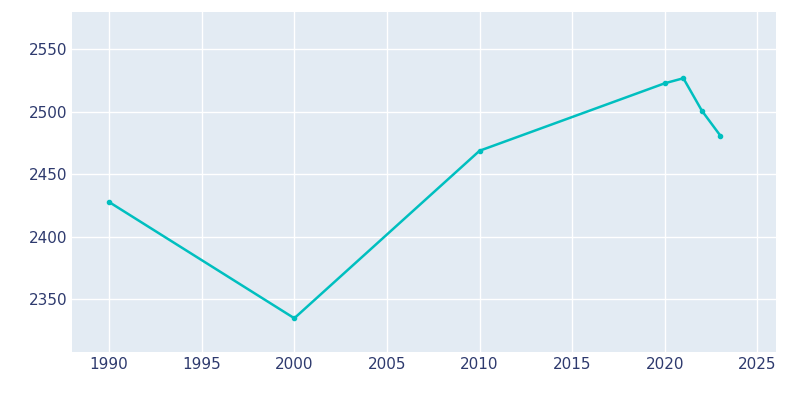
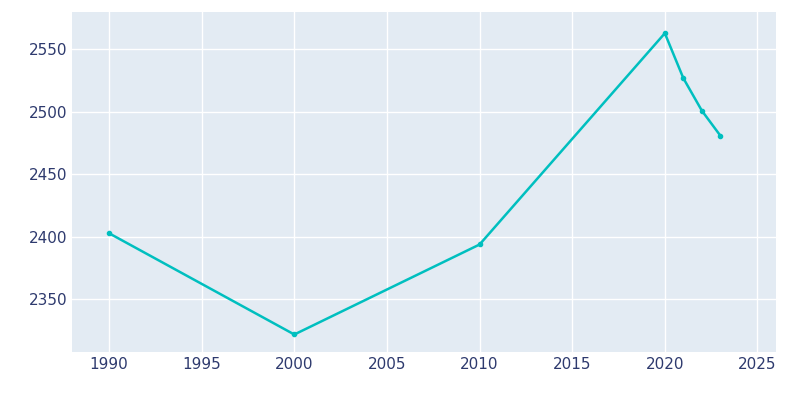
1990: 2428 -> 2403
2000: 2335 -> 2322
2010: 2469 -> 2394
2020: 2523 -> 2563
